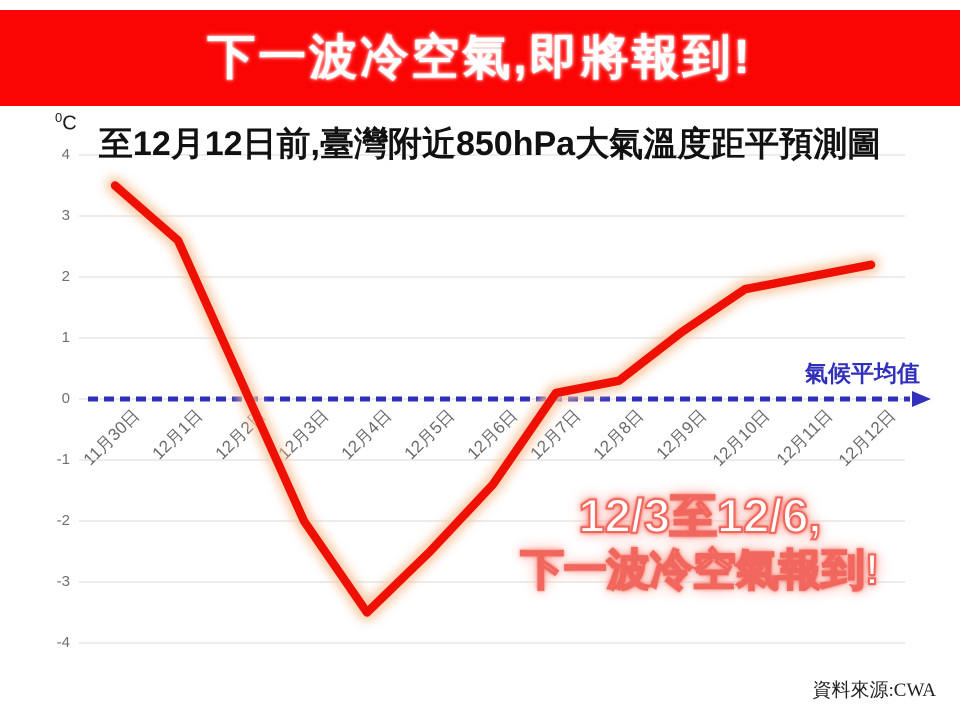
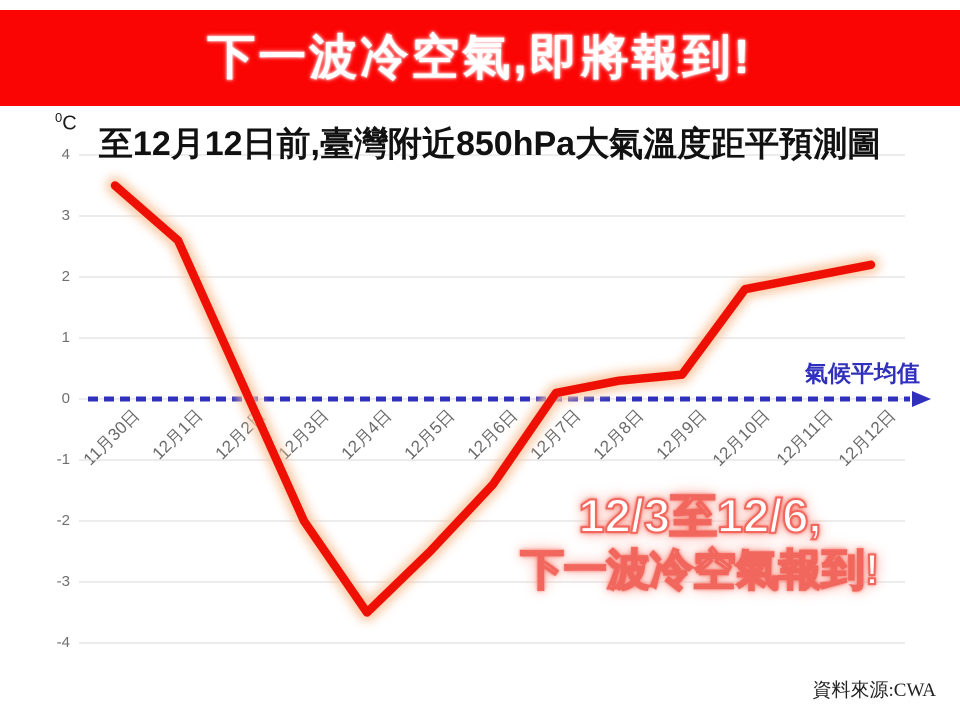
12月9日: 1.1 -> 0.4
